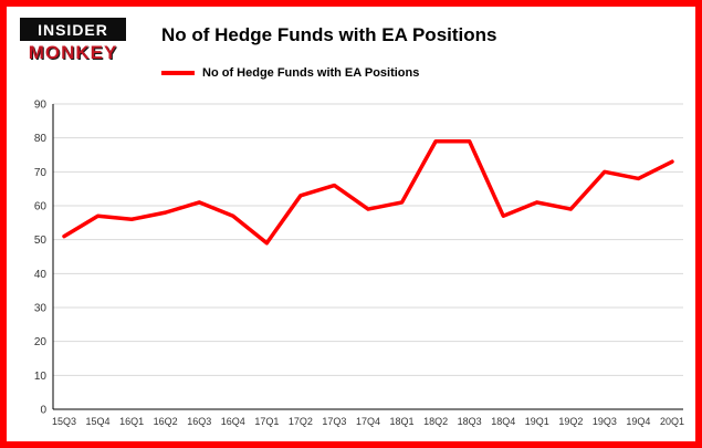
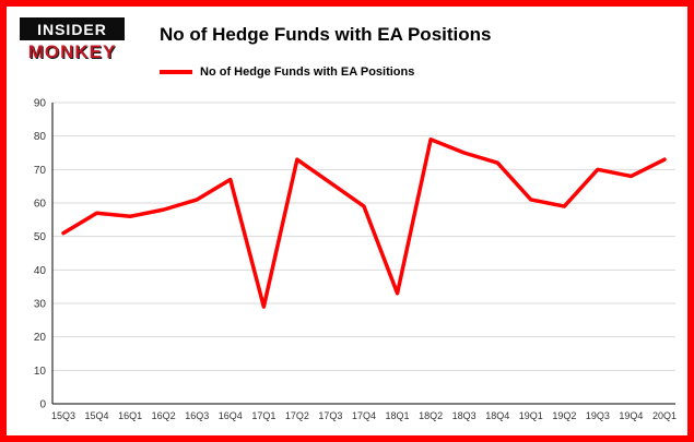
16Q4: 57 -> 67
17Q1: 49 -> 29
17Q2: 63 -> 73
18Q1: 61 -> 33
18Q3: 79 -> 75
18Q4: 57 -> 72
